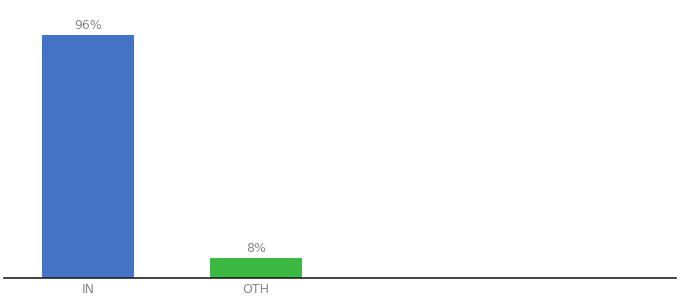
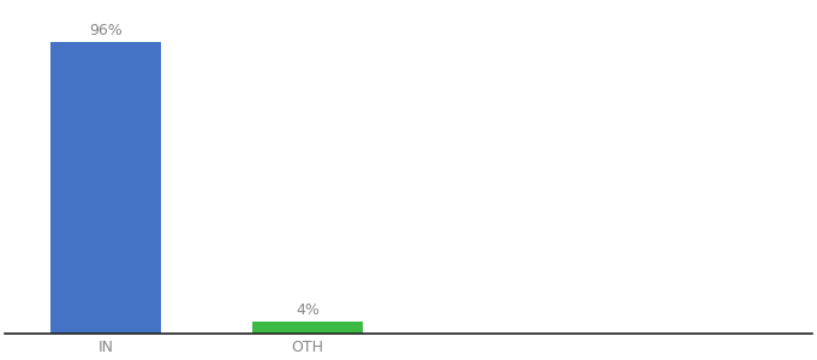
OTH: 8% -> 4%
